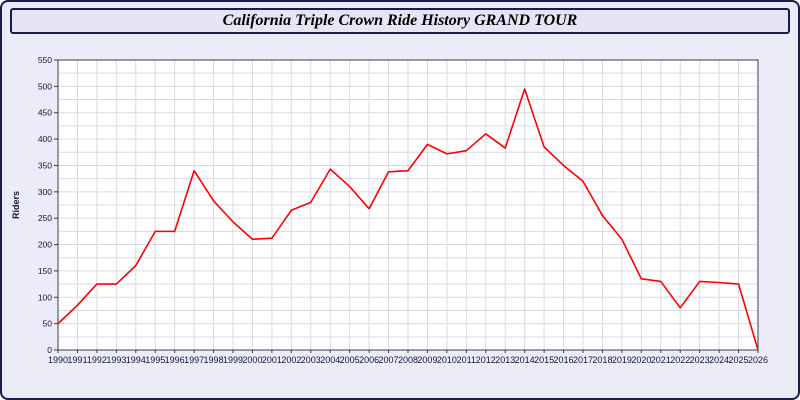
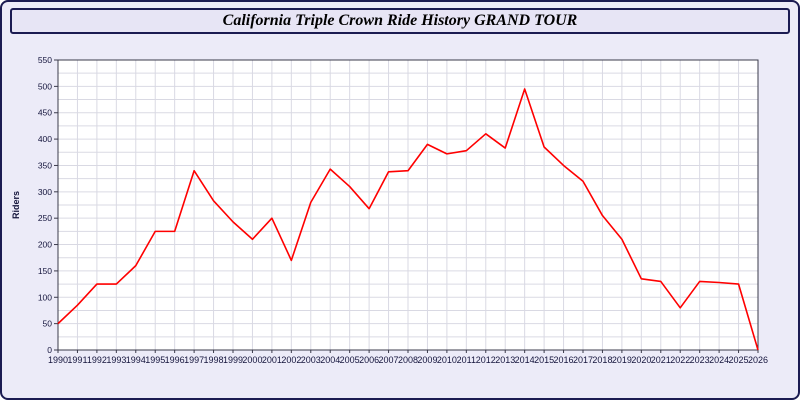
2001: 210 -> 250
2002: 260 -> 170
